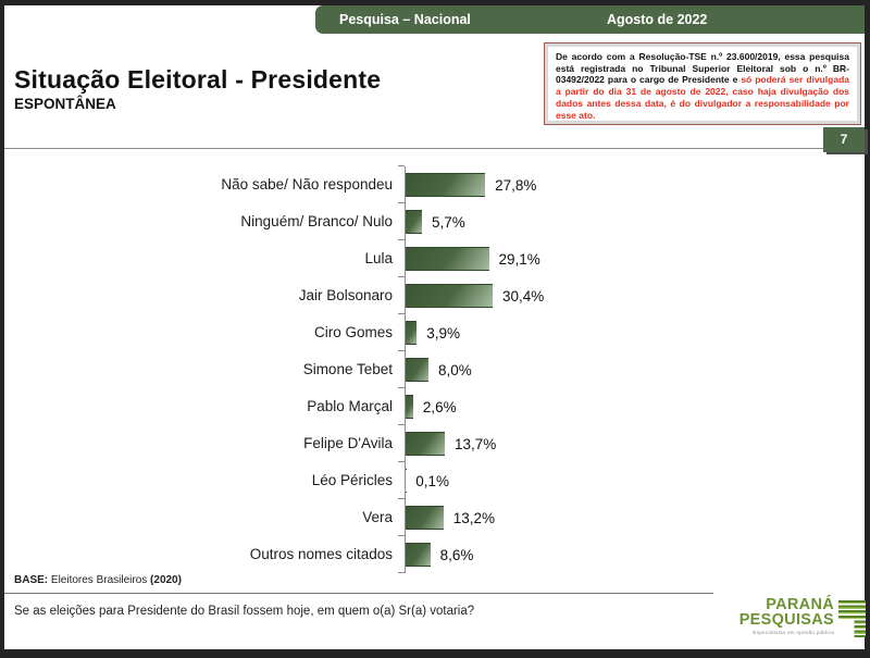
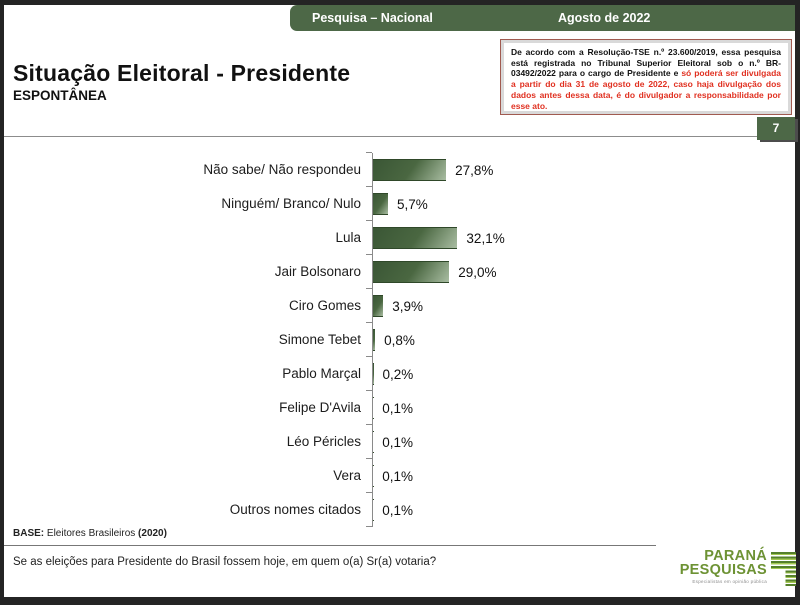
Lula: 29,1% -> 32,1%
Jair Bolsonaro: 30,4% -> 29,0%
Simone Tebet: 8,0% -> 0,8%
Pablo Marçal: 2,6% -> 0,2%
Felipe D'Avila: 13,7% -> 0,1%
Vera: 13,2% -> 0,1%
Outros nomes citados: 8,6% -> 0,1%
